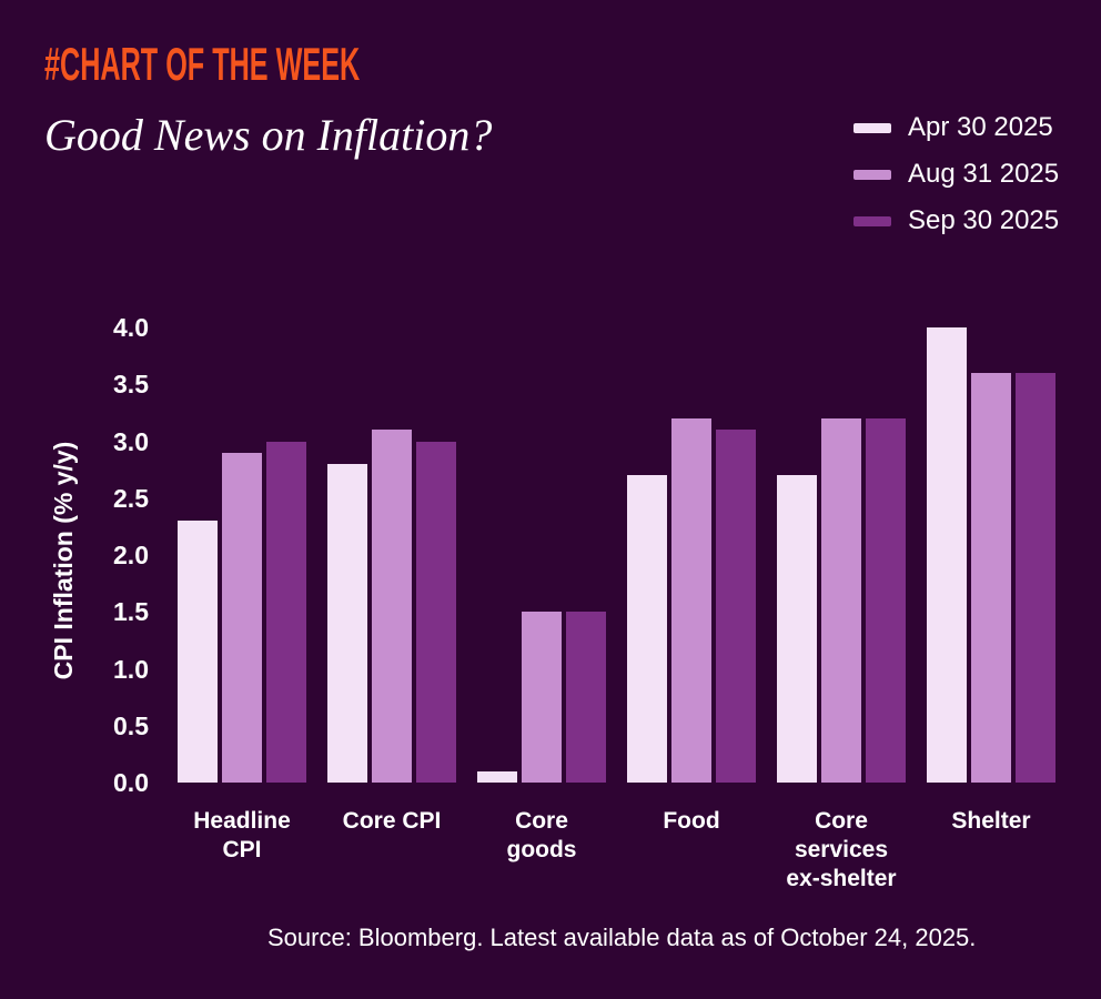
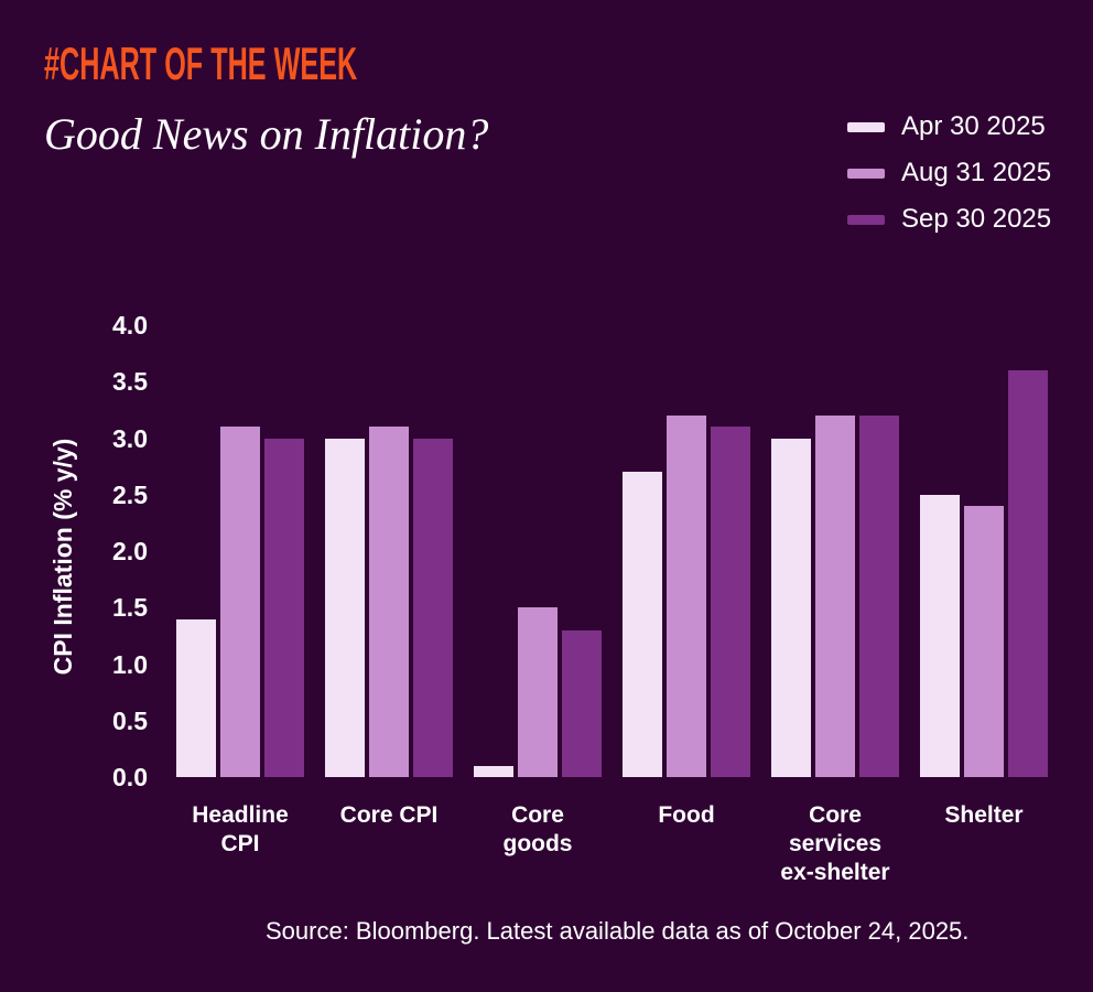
Apr 30 2025/Headline CPI: 2.3 -> 1.4
Aug 31 2025/Headline CPI: 2.9 -> 3.1
Apr 30 2025/Core CPI: 2.8 -> 3.0
Sep 30 2025/Core goods: 1.5 -> 1.3
Apr 30 2025/Core services ex-shelter: 2.7 -> 3.0
Apr 30 2025/Shelter: 4.0 -> 2.5
Aug 31 2025/Shelter: 3.6 -> 2.4
